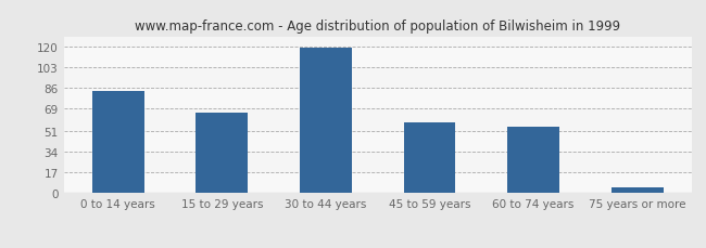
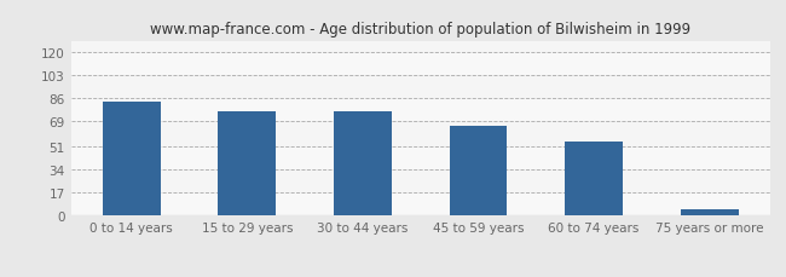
15 to 29 years: 66 -> 76
30 to 44 years: 119 -> 76
45 to 59 years: 58 -> 66
